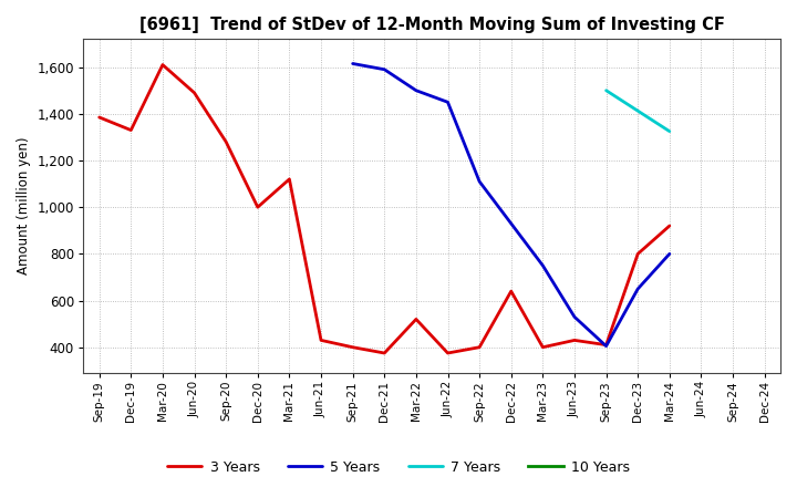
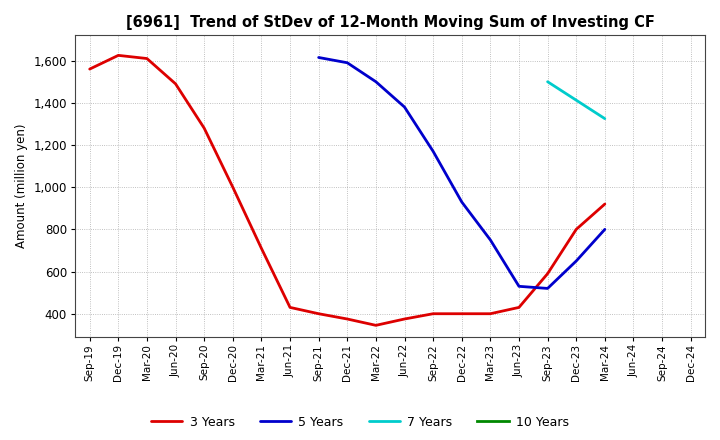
3 Years/Sep-19: 1,385 -> 1,560
3 Years/Dec-19: 1,330 -> 1,625
3 Years/Mar-21: 1,120 -> 710
3 Years/Mar-22: 520 -> 345
5 Years/Jun-22: 1,450 -> 1,380
5 Years/Sep-22: 1,110 -> 1,170
3 Years/Dec-22: 640 -> 400
3 Years/Sep-23: 410 -> 590
5 Years/Sep-23: 405 -> 520
